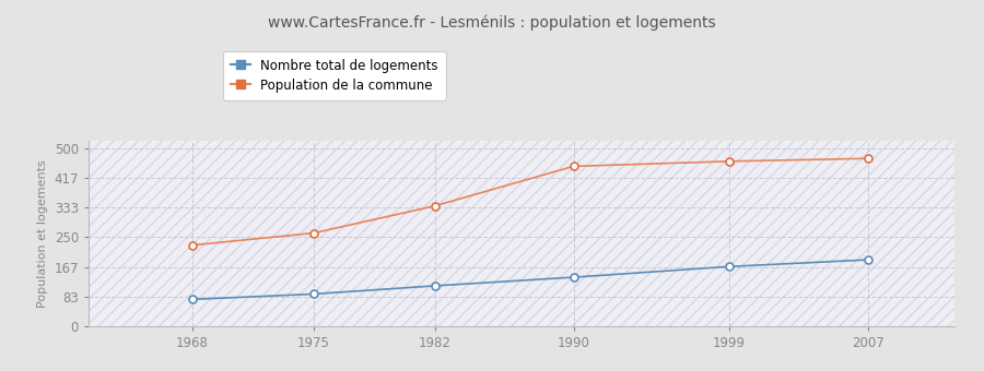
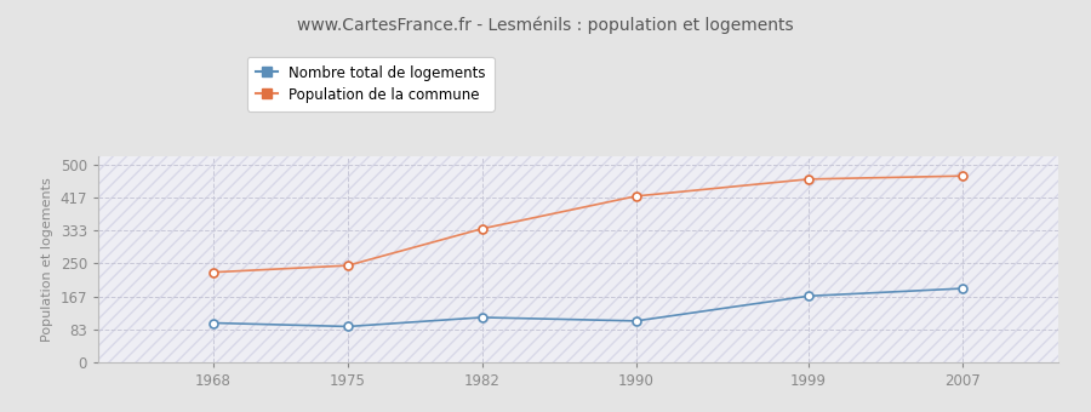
Nombre total de logements/1968: 76 -> 100
Population de la commune/1975: 262 -> 245
Nombre total de logements/1990: 138 -> 105
Population de la commune/1990: 449 -> 420
